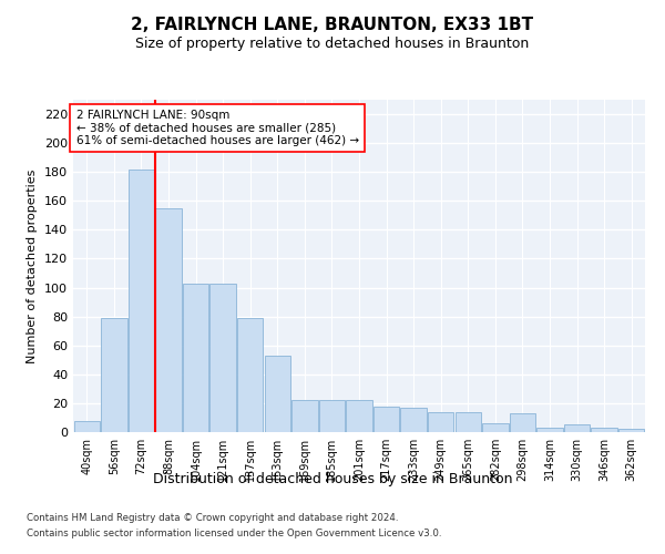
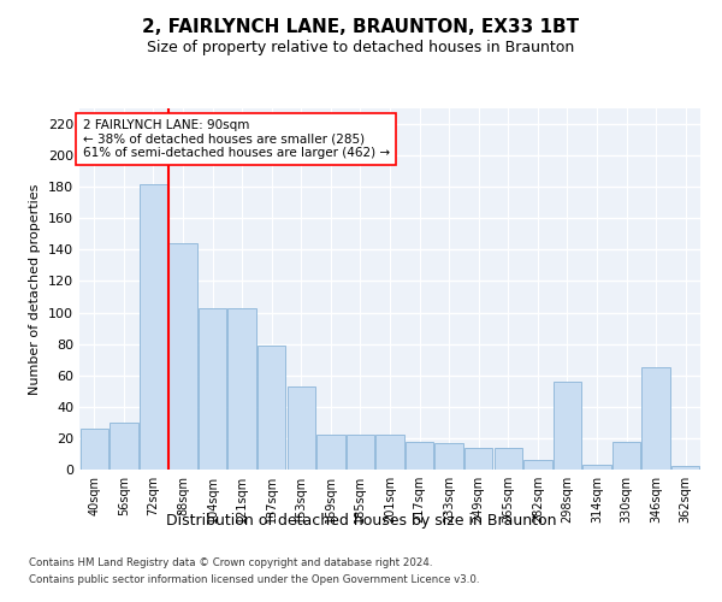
40sqm: 8 -> 26
56sqm: 79 -> 30
88sqm: 155 -> 144
298sqm: 13 -> 56
330sqm: 5 -> 18
346sqm: 3 -> 65
